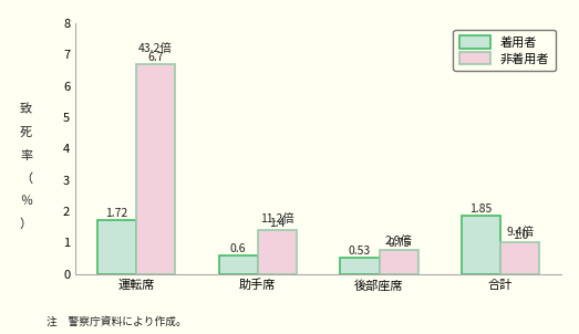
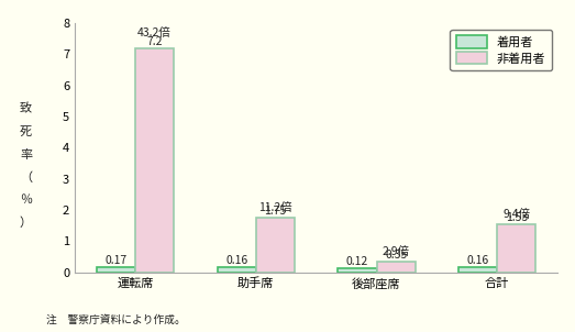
着用者/運転席: 1.72 -> 0.17
非着用者/運転席: 6.70 -> 7.20
着用者/助手席: 0.6 -> 0.16
非着用者/助手席: 1.40 -> 1.75
着用者/後部座席: 0.53 -> 0.12
非着用者/後部座席: 0.75 -> 0.35
着用者/合計: 1.85 -> 0.16
非着用者/合計: 1.00 -> 1.53
